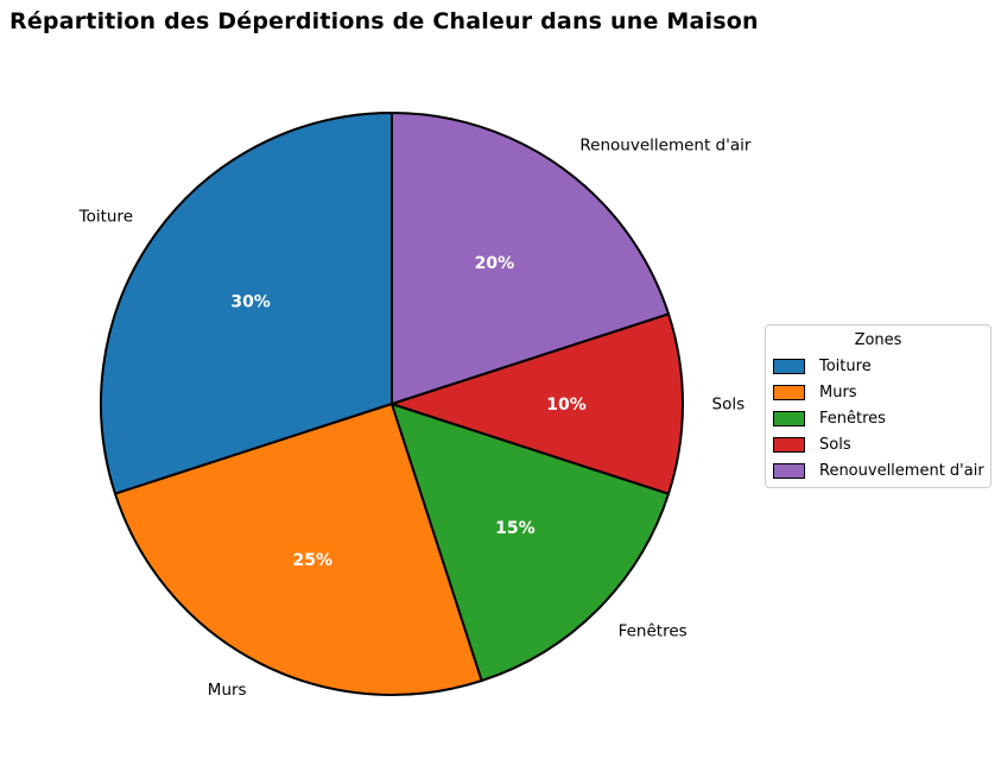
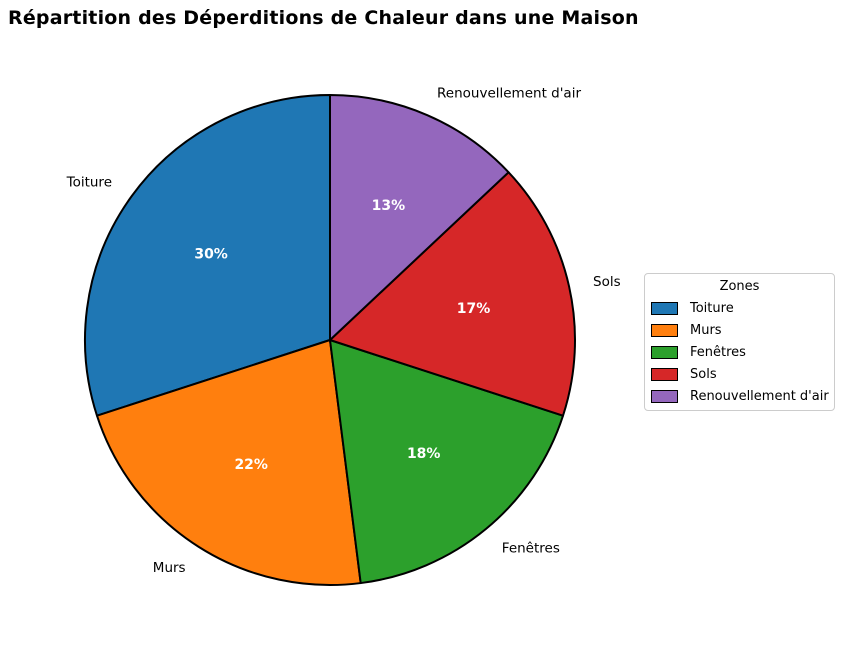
Murs: 25% -> 22%
Fenêtres: 15% -> 18%
Sols: 10% -> 17%
Renouvellement d'air: 20% -> 13%
